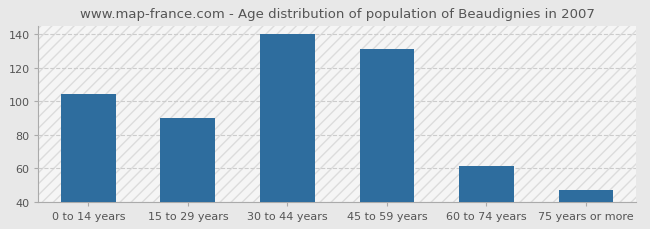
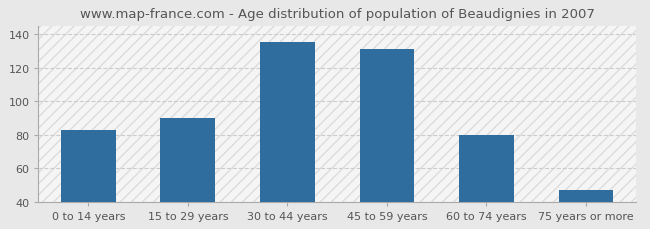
0 to 14 years: 104 -> 83
30 to 44 years: 140 -> 135
60 to 74 years: 61 -> 80
